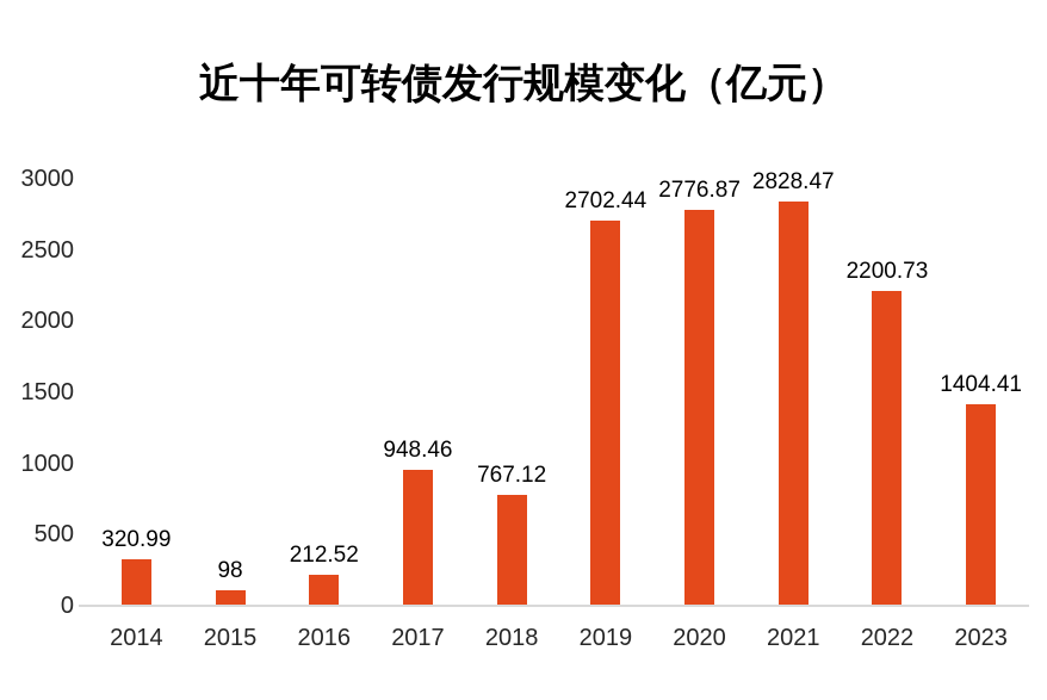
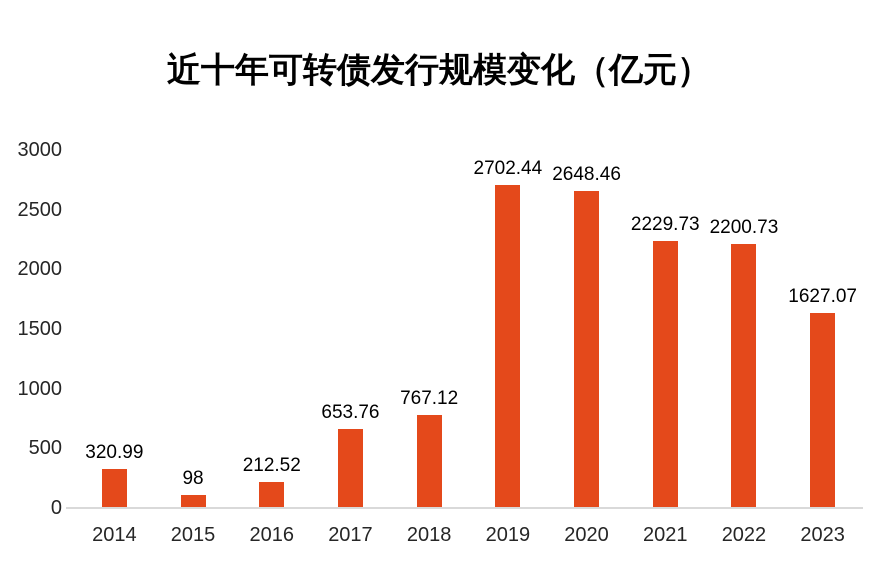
2017: 948.46 -> 653.76
2020: 2776.87 -> 2648.46
2021: 2828.47 -> 2229.73
2023: 1404.41 -> 1627.07
